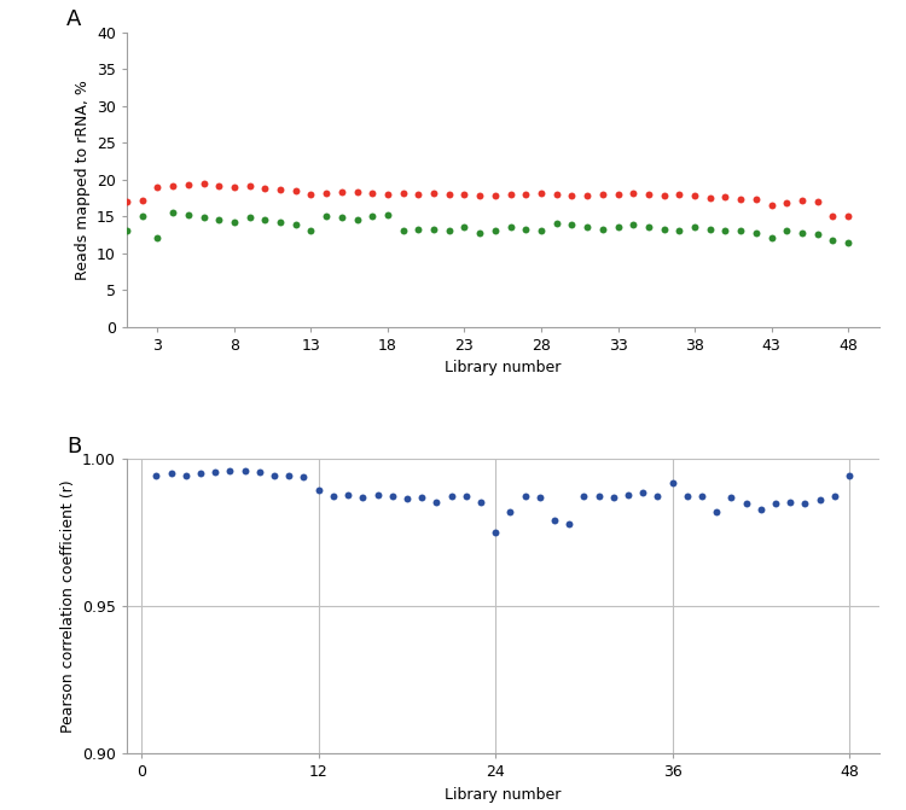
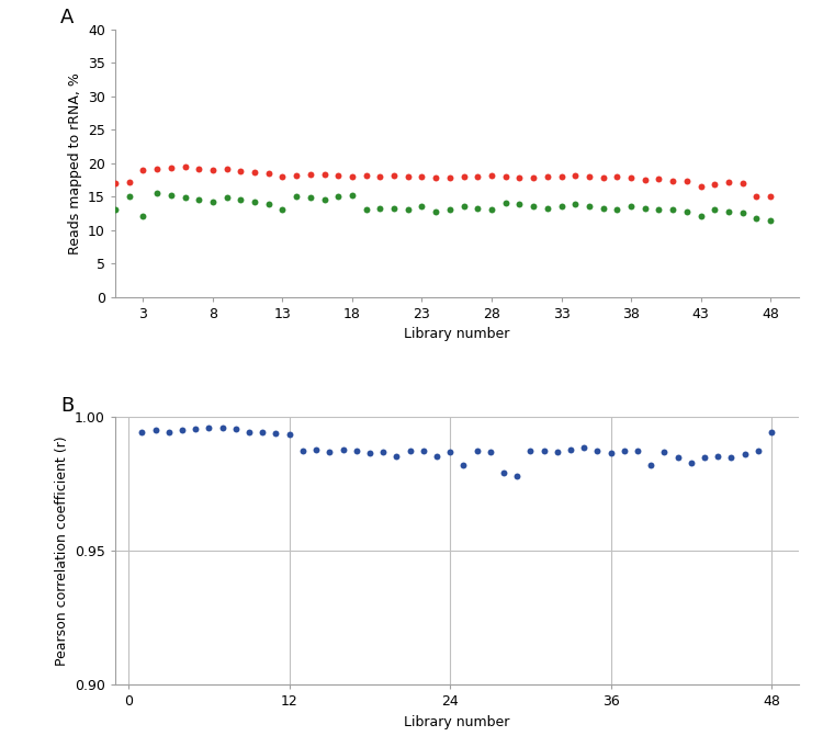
12: 0.9895 -> 0.9935
24: 0.9750 -> 0.9870
36: 0.9920 -> 0.9865
